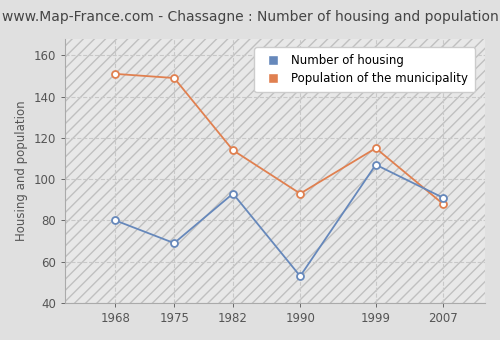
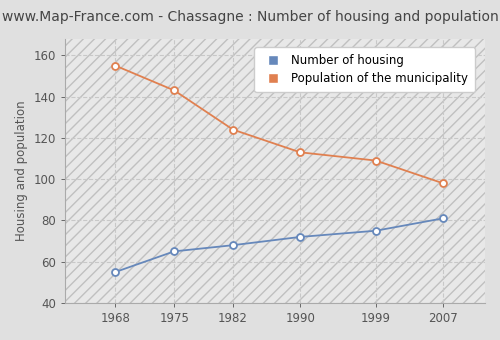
Number of housing/1968: 80 -> 55
Population of the municipality/1968: 151 -> 155
Number of housing/1975: 69 -> 65
Population of the municipality/1975: 149 -> 143
Number of housing/1982: 93 -> 68
Population of the municipality/1982: 114 -> 124
Number of housing/1990: 53 -> 72
Population of the municipality/1990: 93 -> 113
Number of housing/1999: 107 -> 75
Population of the municipality/1999: 115 -> 109
Number of housing/2007: 91 -> 81
Population of the municipality/2007: 88 -> 98
